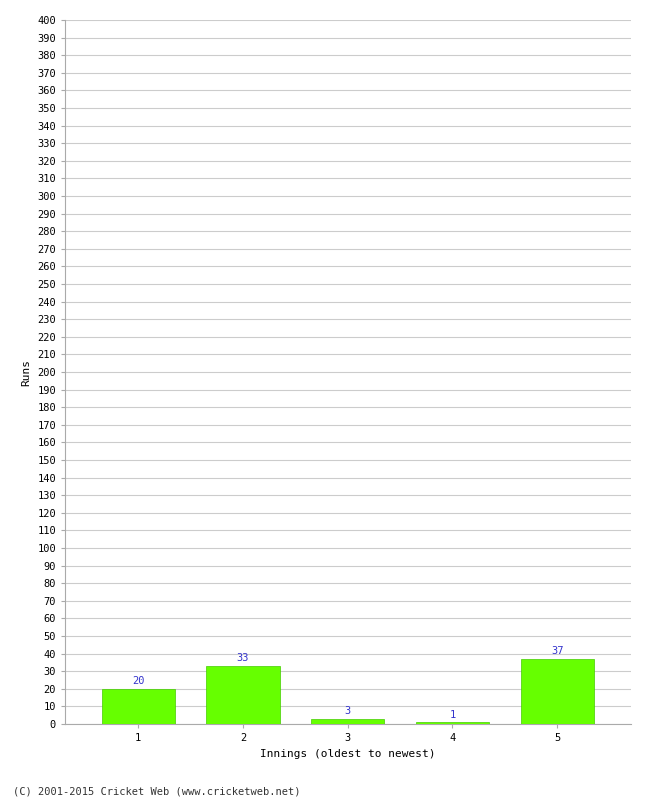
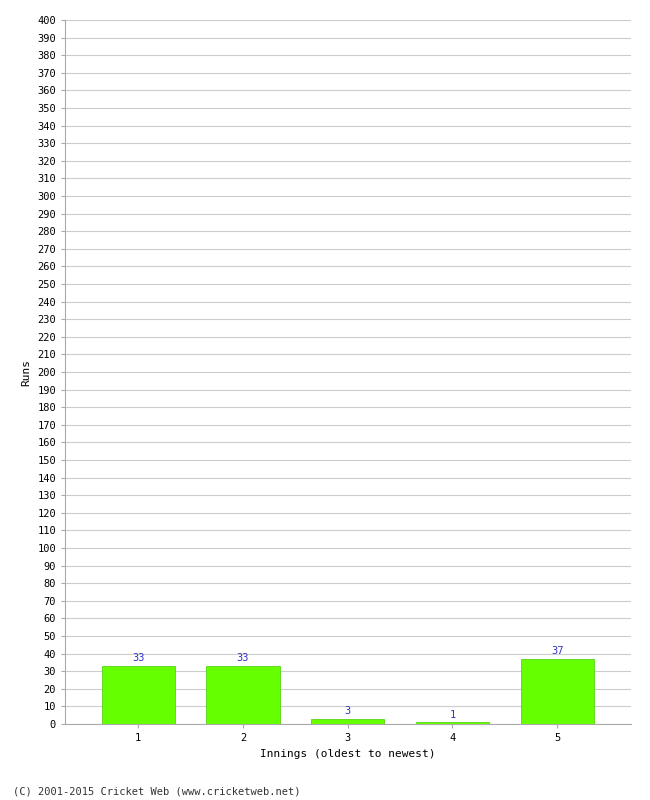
1: 20 -> 33
